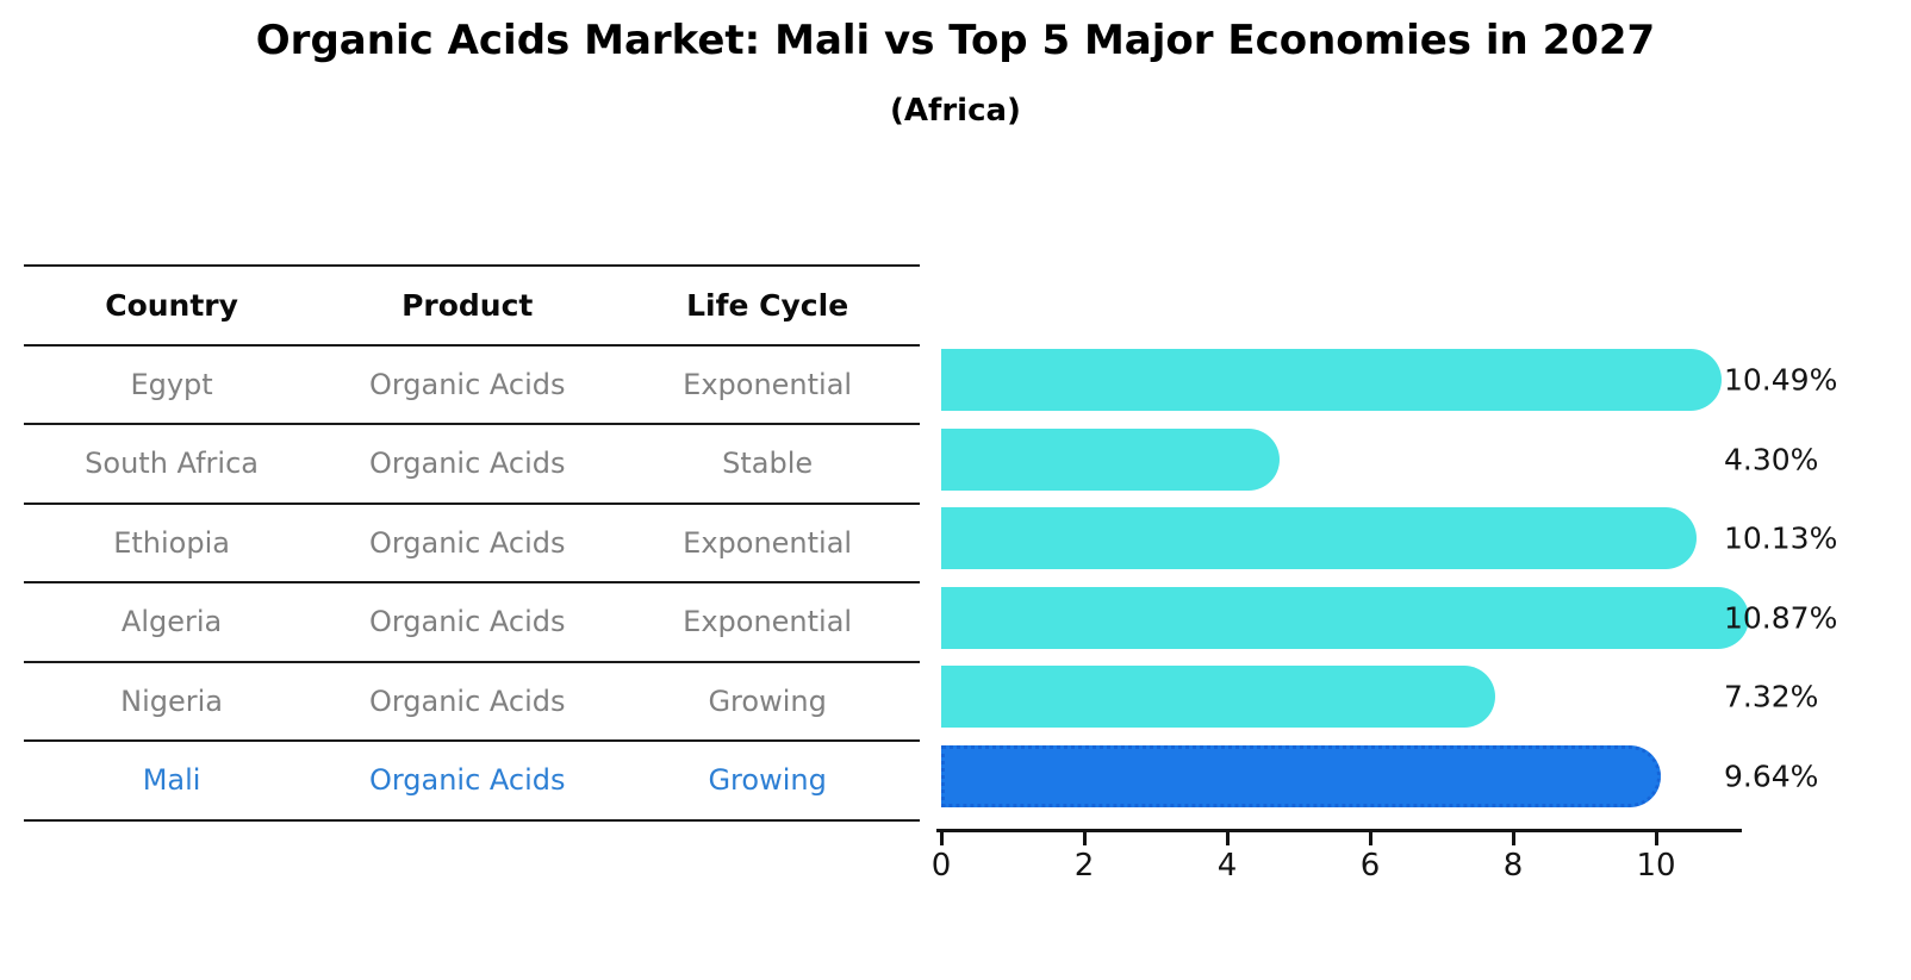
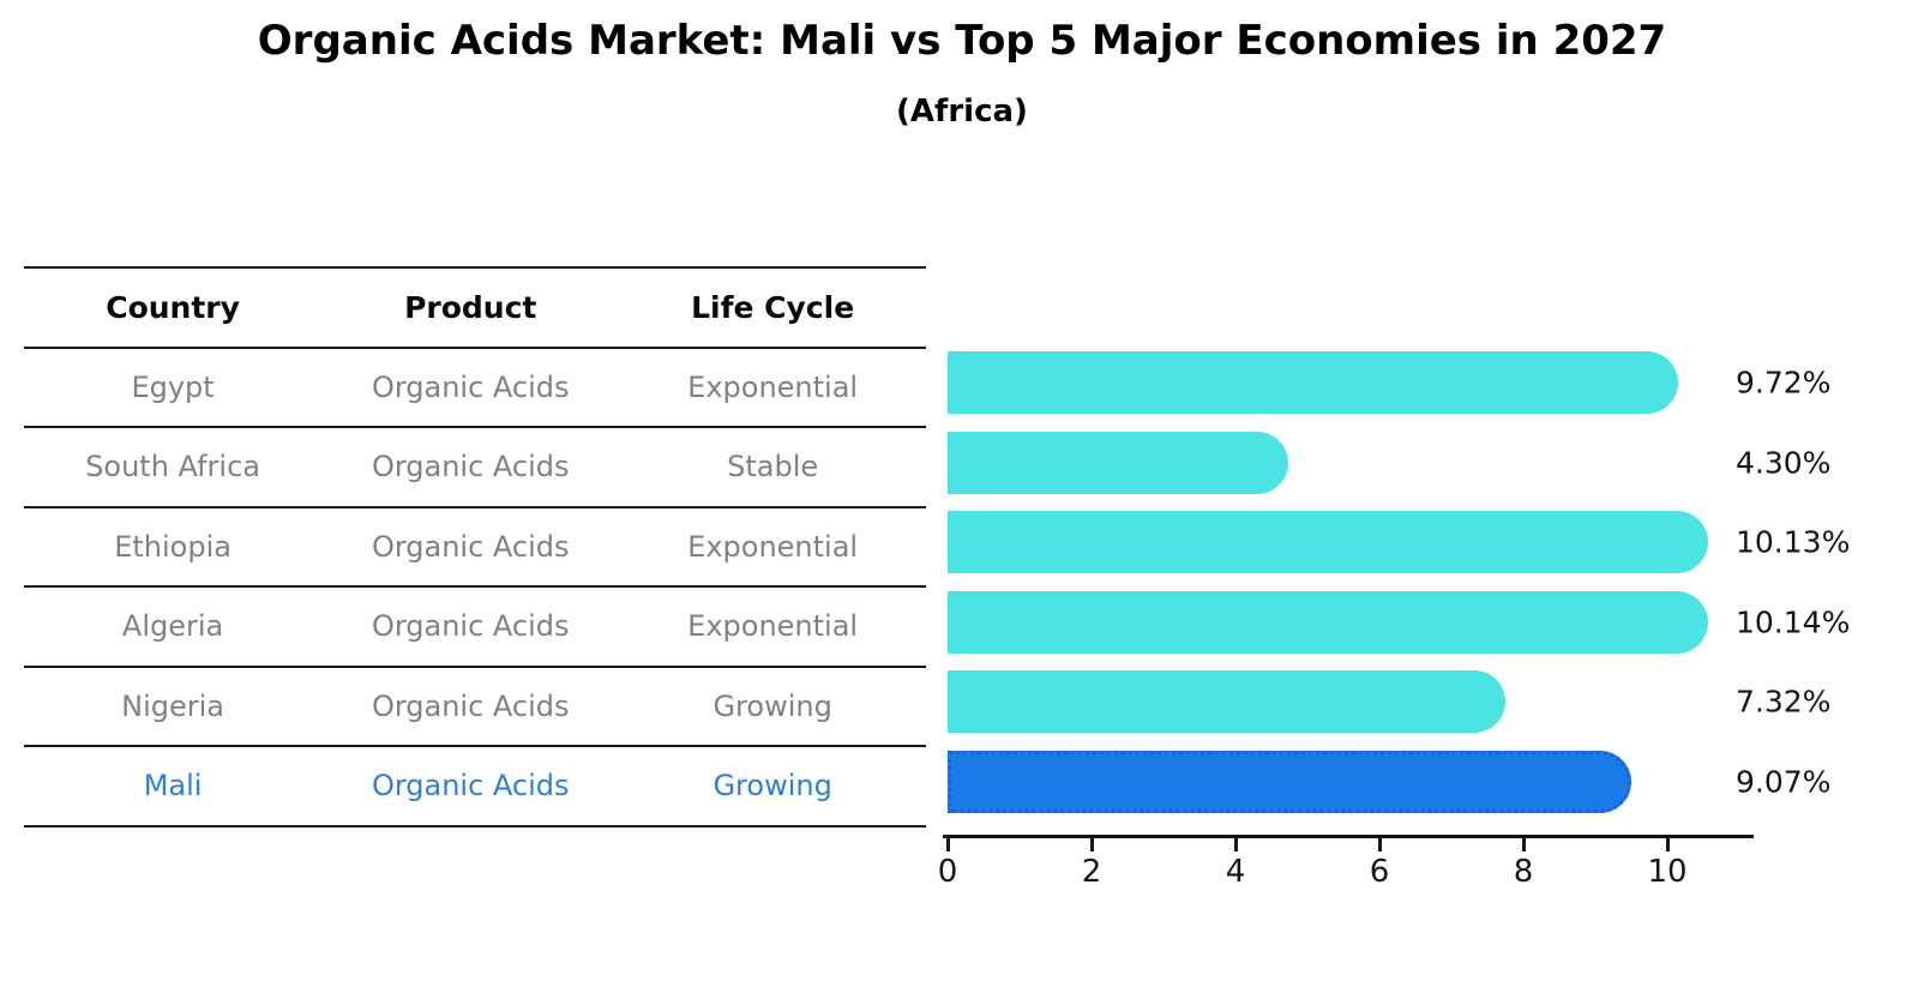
Egypt: 10.49% -> 9.72%
Algeria: 10.87% -> 10.14%
Mali: 9.64% -> 9.07%
